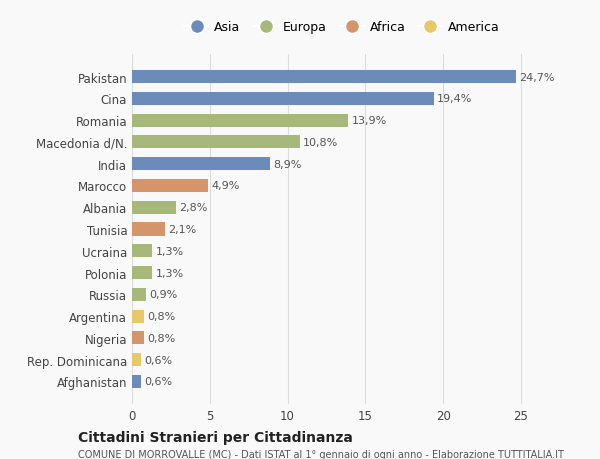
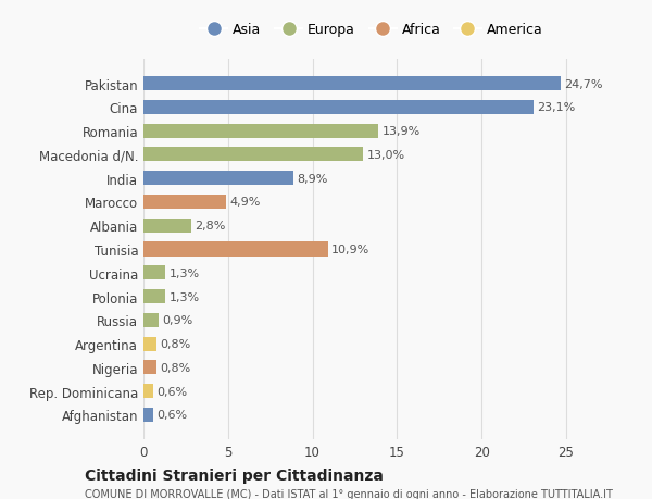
Cina: 19,4% -> 23,1%
Macedonia d/N.: 10,8% -> 13,0%
Tunisia: 2,1% -> 10,9%
